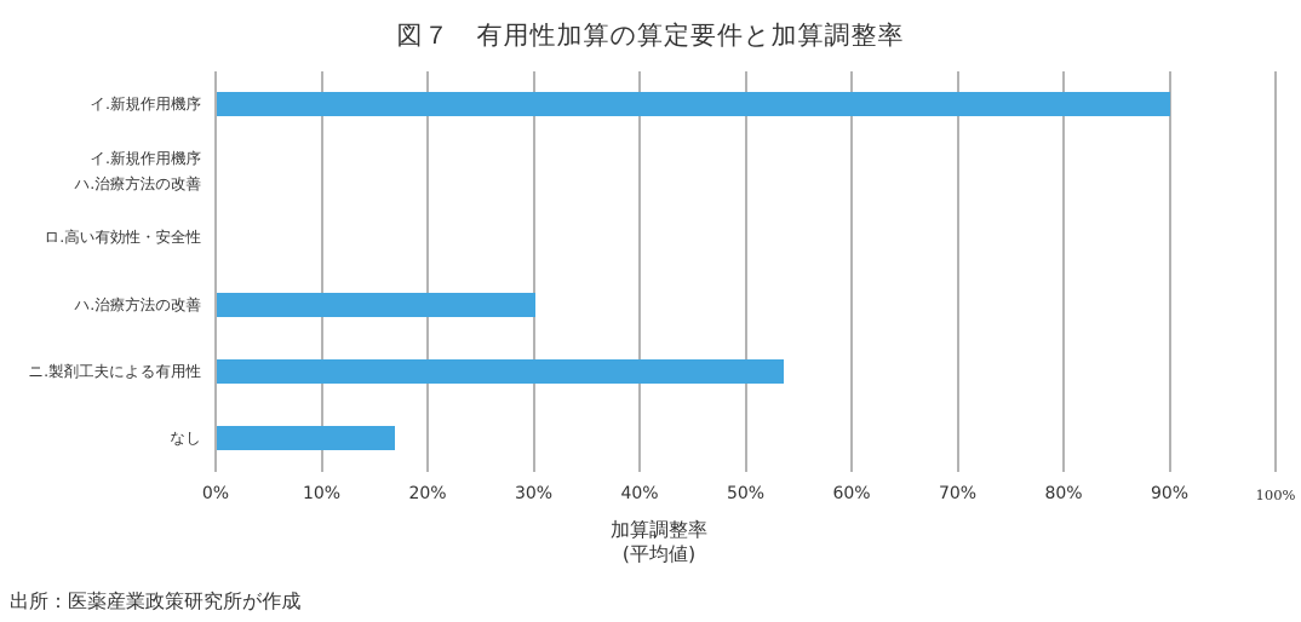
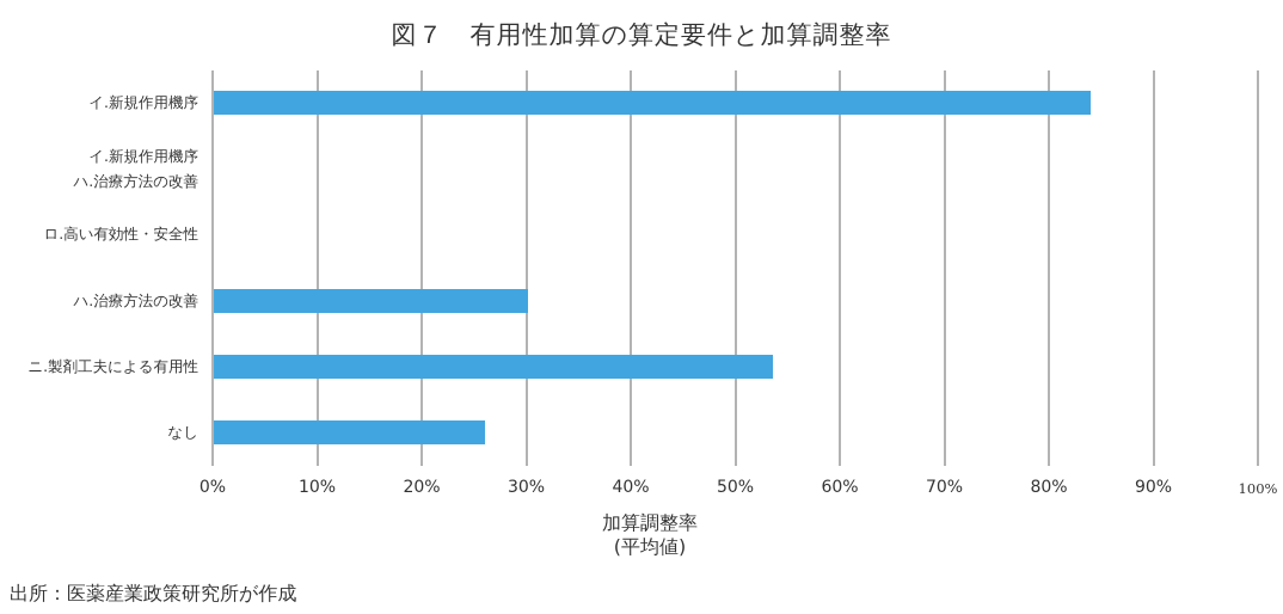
イ.新規作用機序: 90% -> 84%
なし: 17% -> 26%
